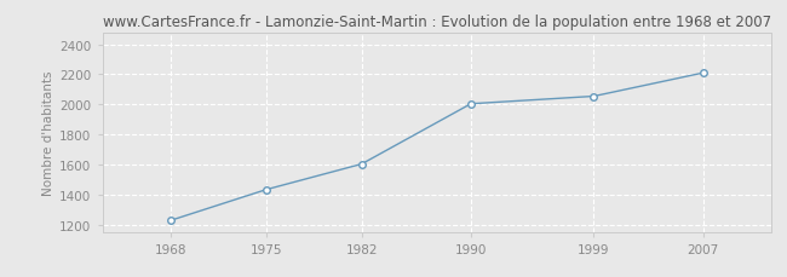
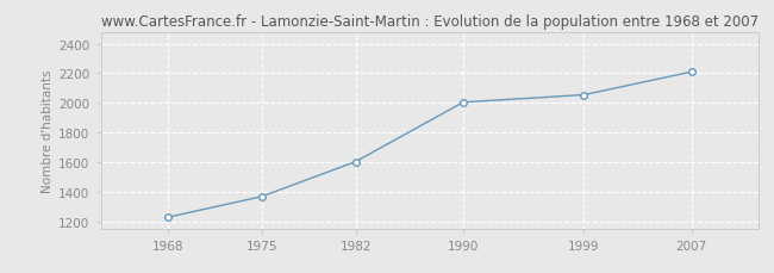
1975: 1440 -> 1370
